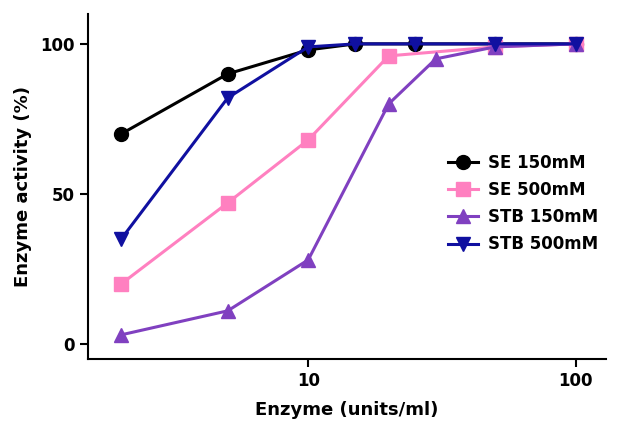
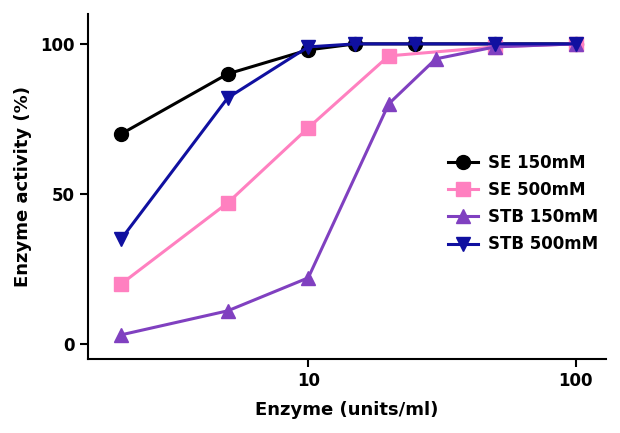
SE 500mM/10: 68 -> 72
STB 150mM/10: 28 -> 22
